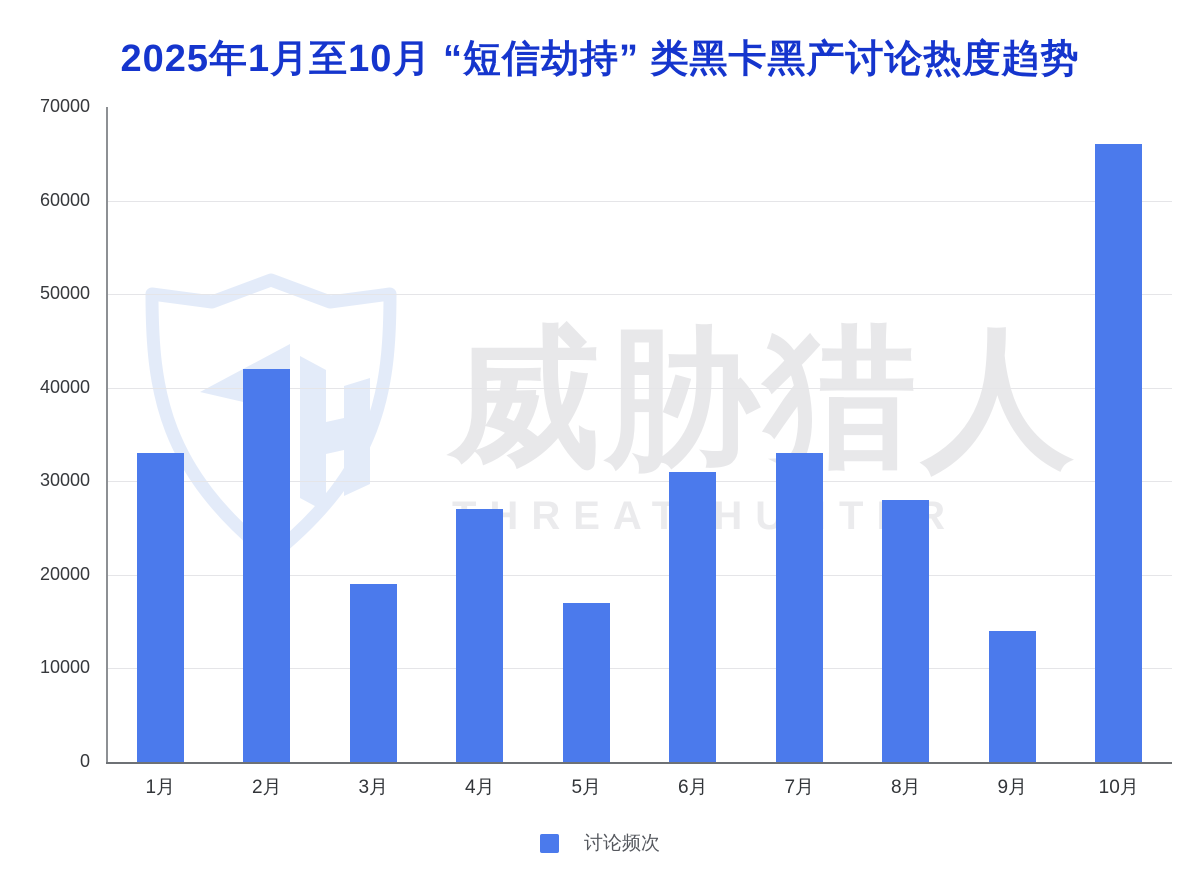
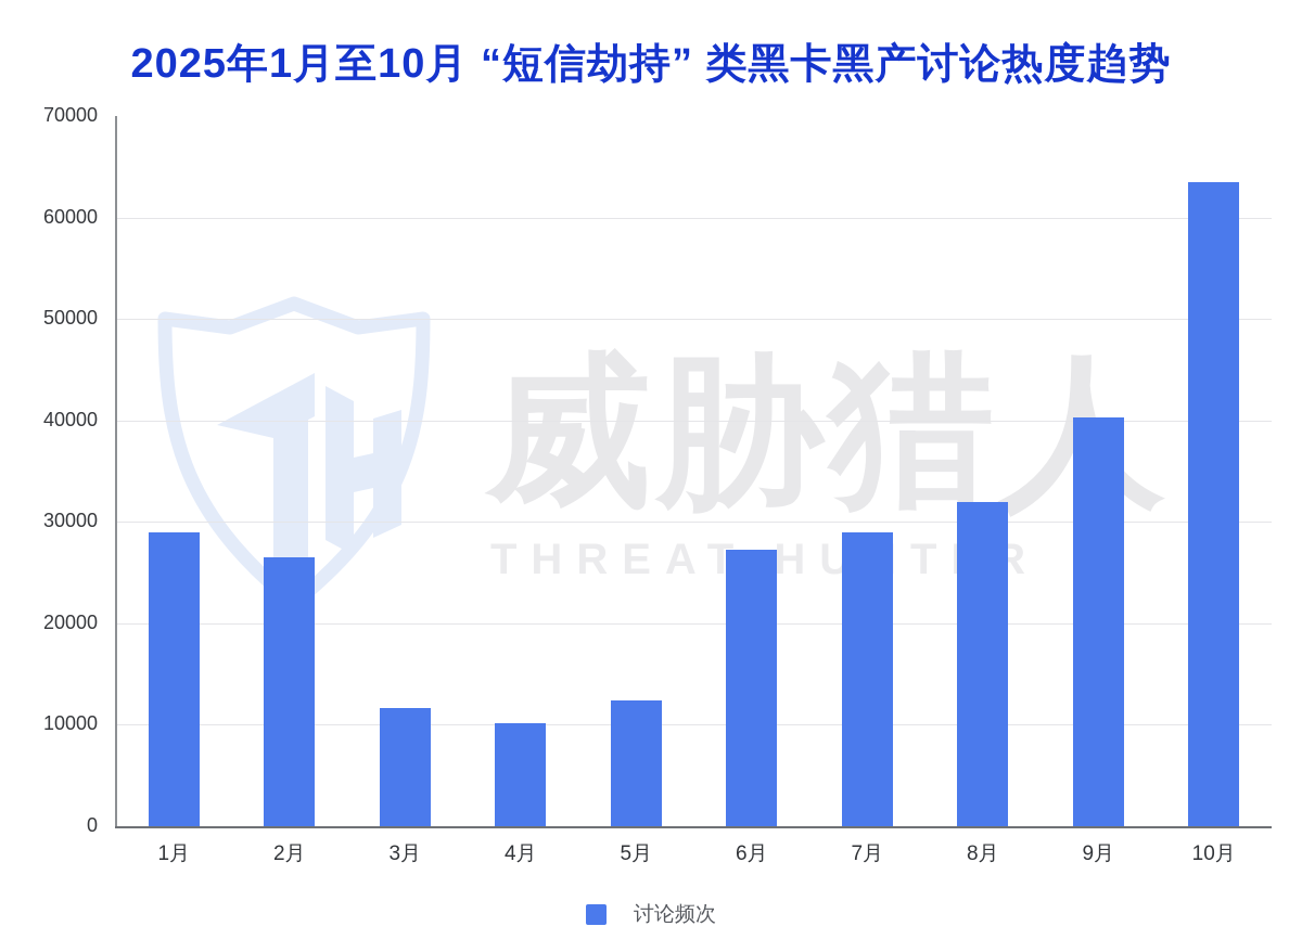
1月: 33000 -> 29000
2月: 42000 -> 26000
3月: 19000 -> 12000
4月: 27000 -> 10000
5月: 17000 -> 12000
6月: 31000 -> 27000
7月: 33000 -> 29000
8月: 28000 -> 32000
9月: 14000 -> 40000
10月: 66000 -> 64000
